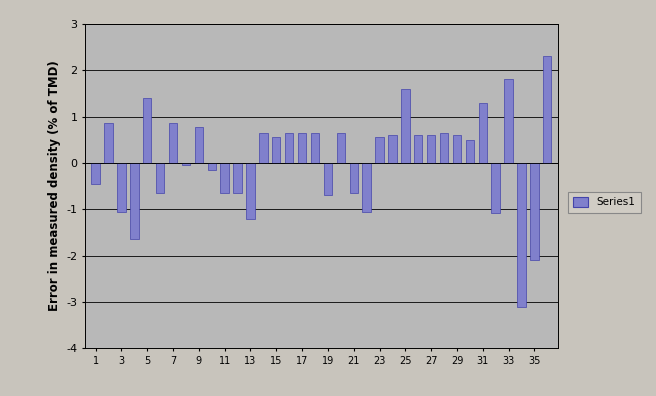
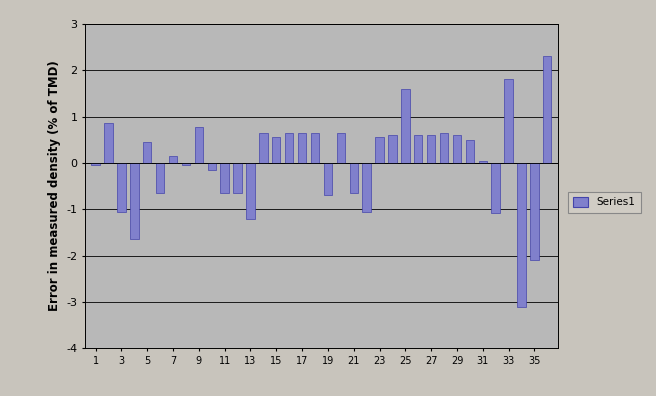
1: -0.45 -> -0.05
5: 1.40 -> 0.45
7: 0.85 -> 0.15
31: 1.30 -> 0.05
